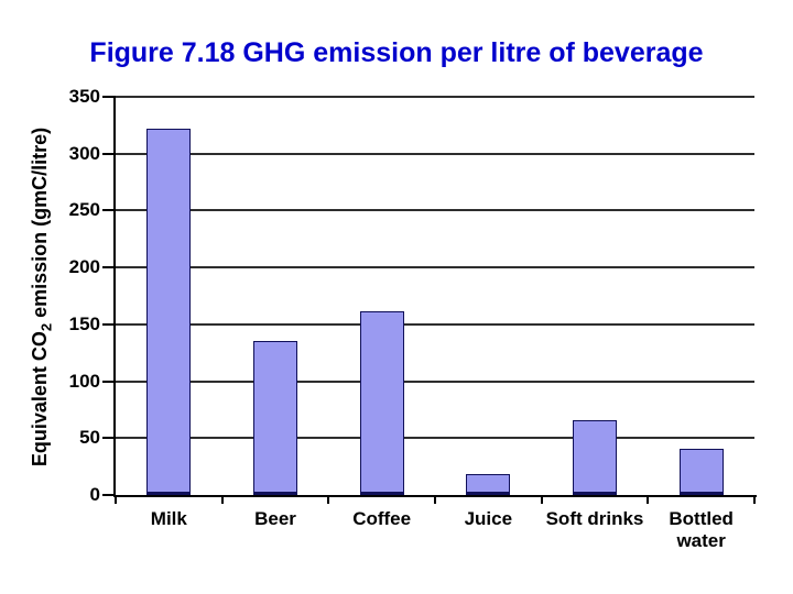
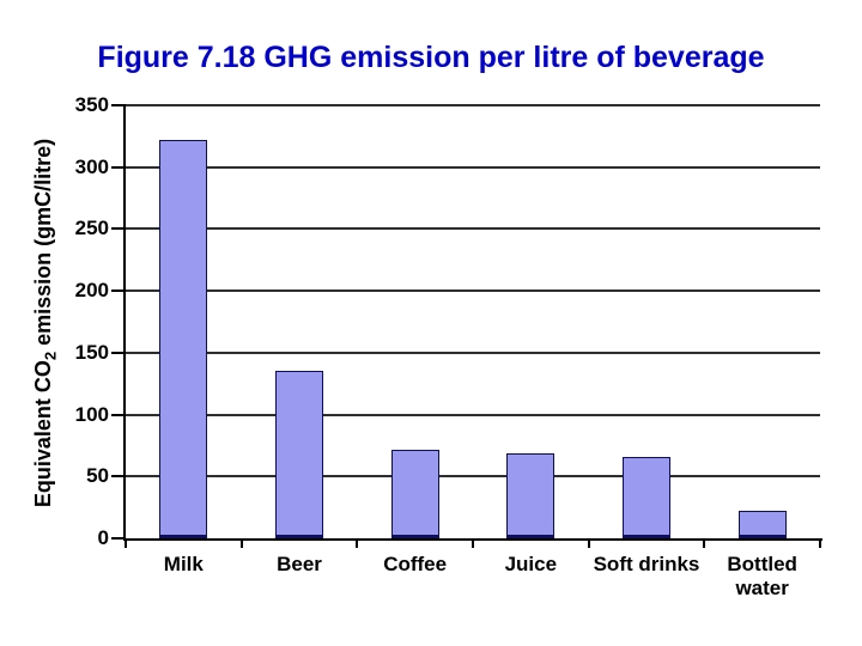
Coffee: 161 -> 72
Juice: 18 -> 69
Bottled water: 41 -> 22
